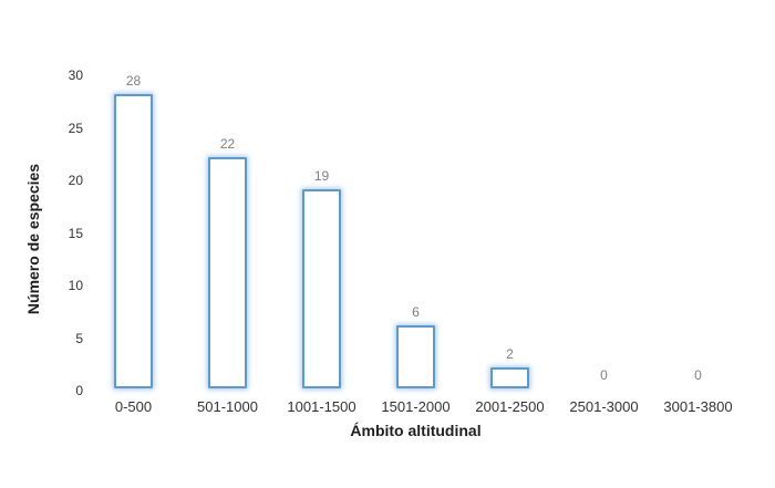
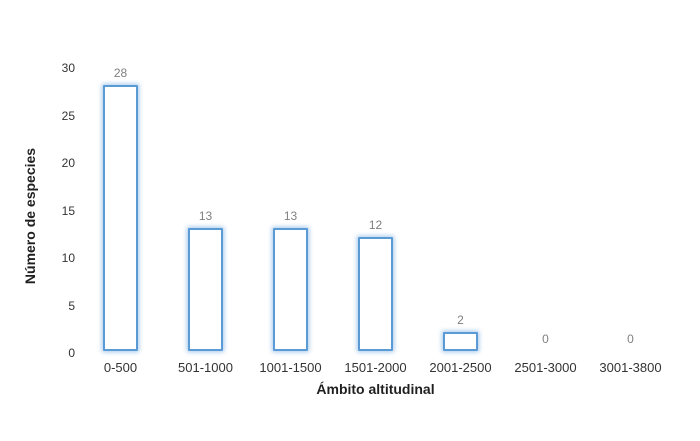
501-1000: 22 -> 13
1001-1500: 19 -> 13
1501-2000: 6 -> 12
